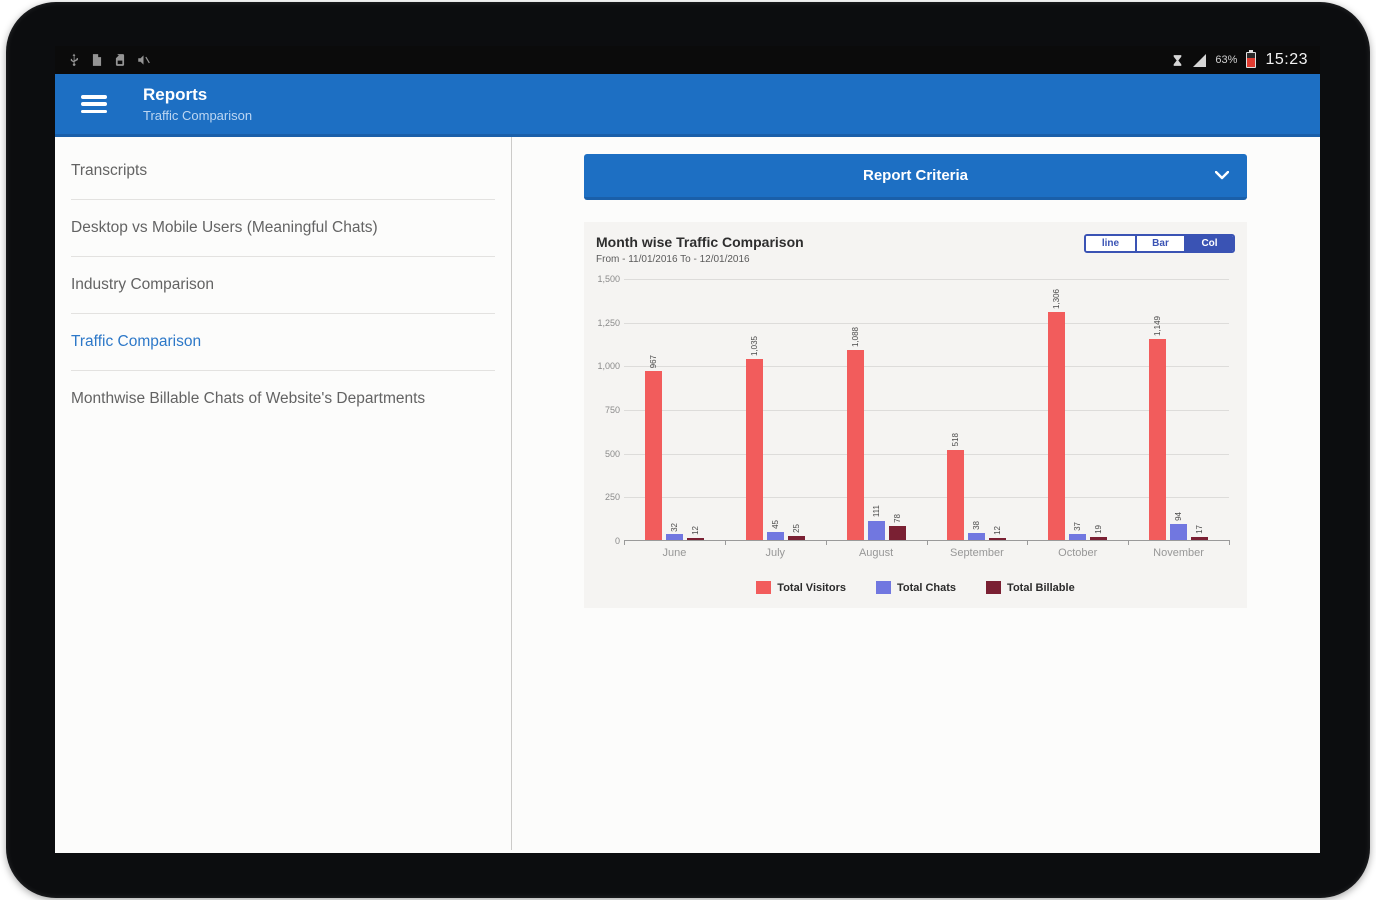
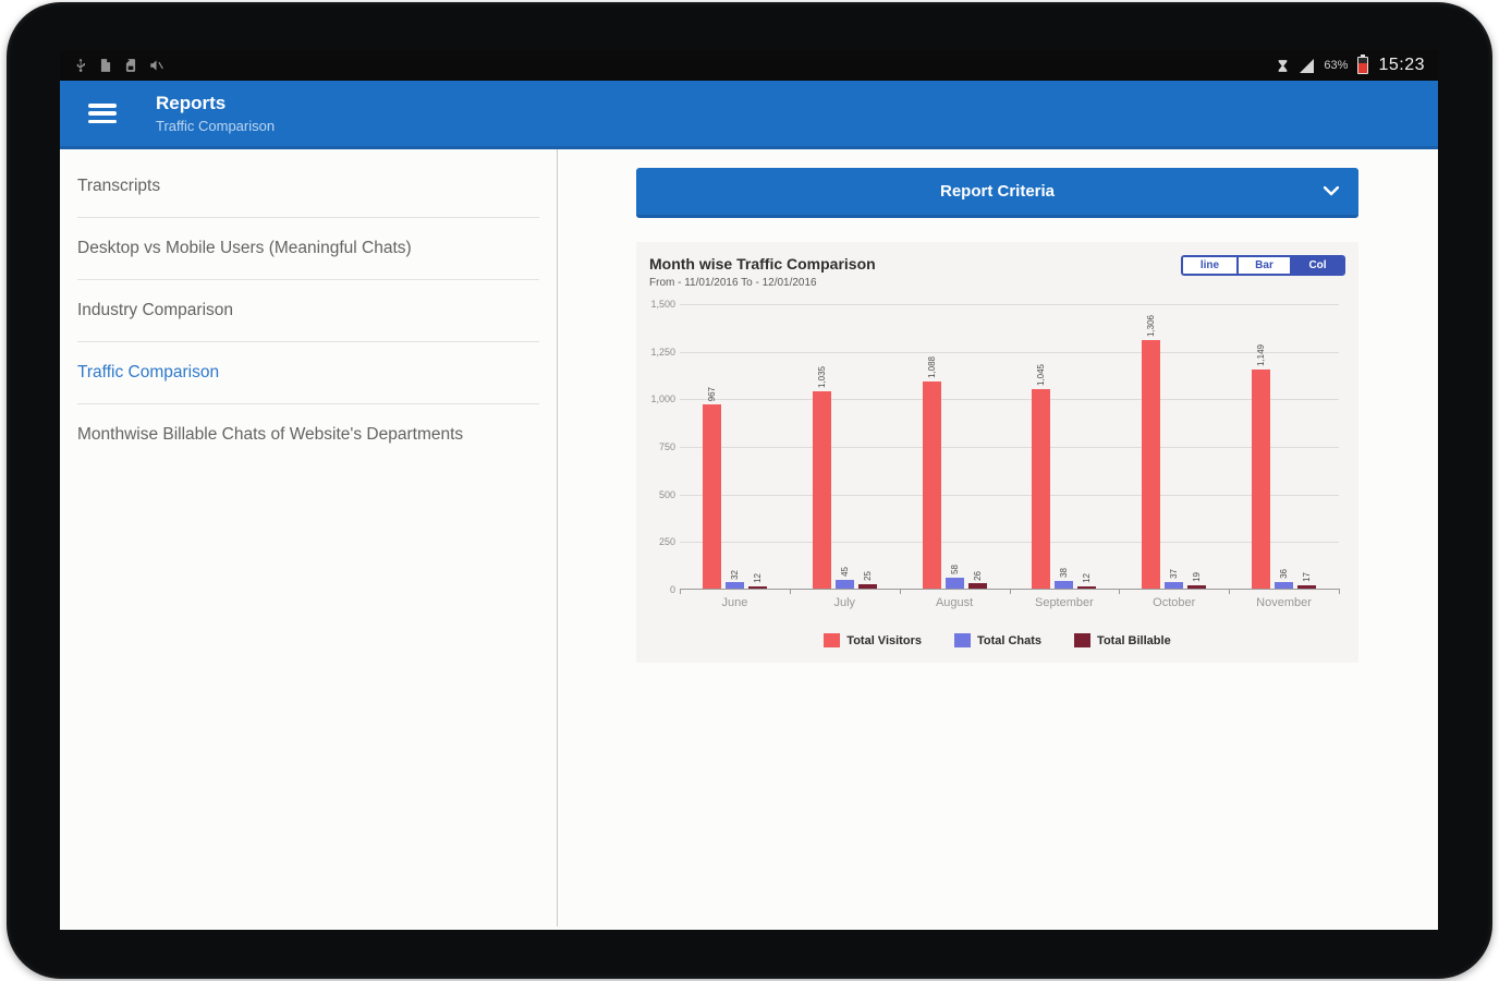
Total Chats/August: 111 -> 58
Total Billable/August: 78 -> 26
Total Visitors/September: 518 -> 1,045
Total Chats/November: 94 -> 36
